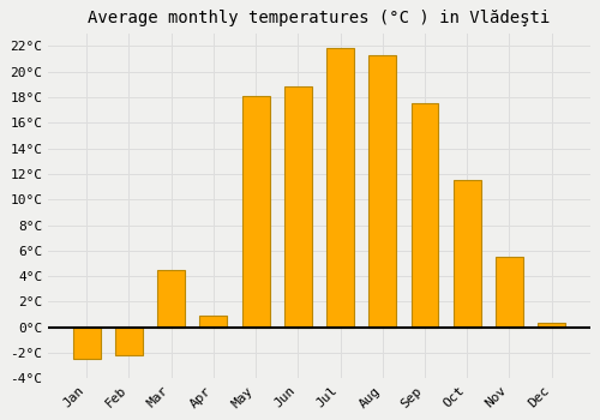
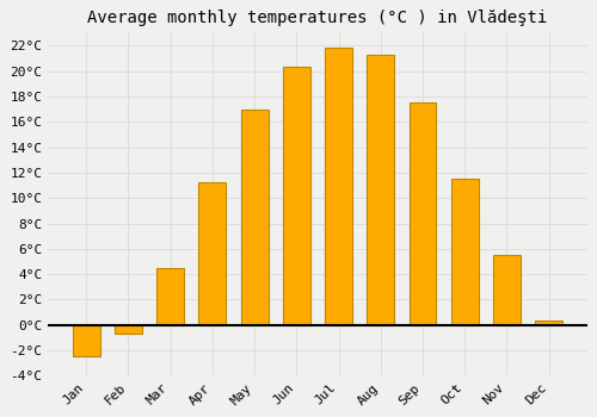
Feb: -2.2°C -> -0.7°C
Apr: 0.9°C -> 11.2°C
May: 18.1°C -> 17.0°C
Jun: 18.8°C -> 20.3°C
